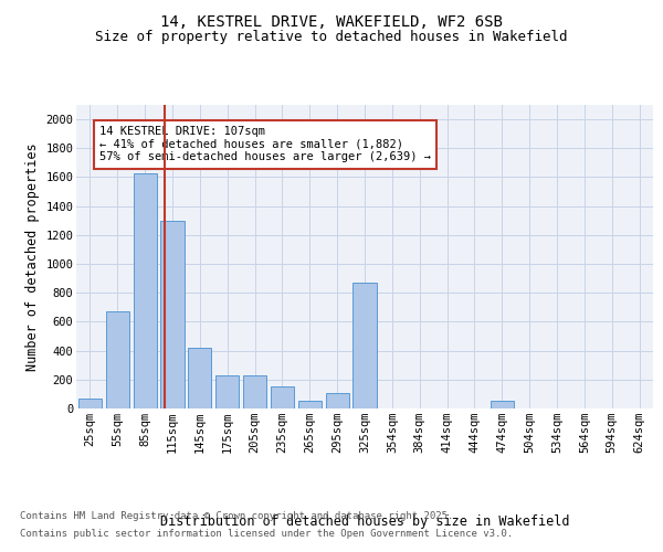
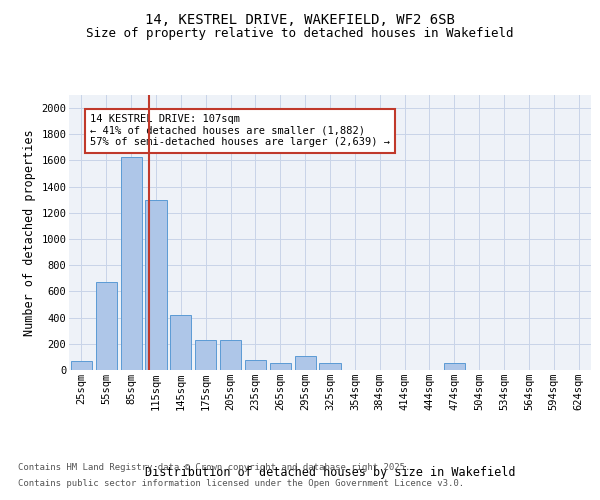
235sqm: 150 -> 80
325sqm: 870 -> 60
